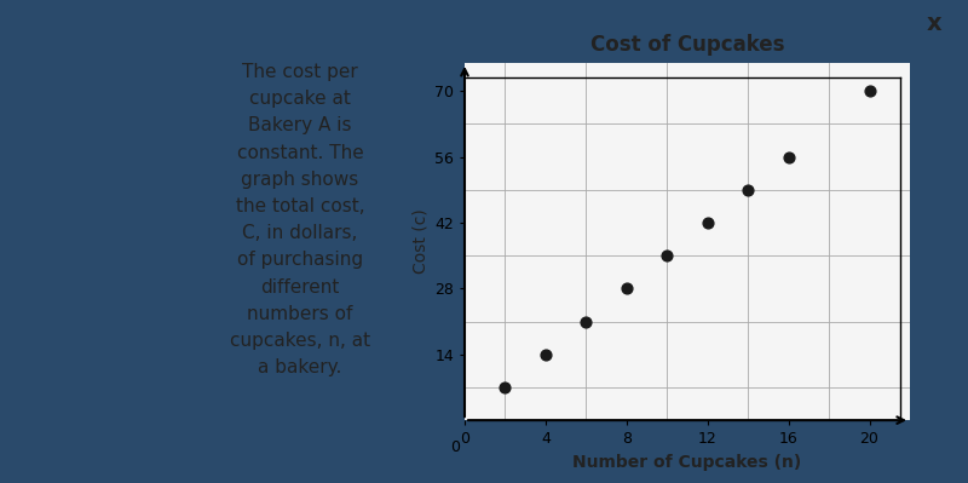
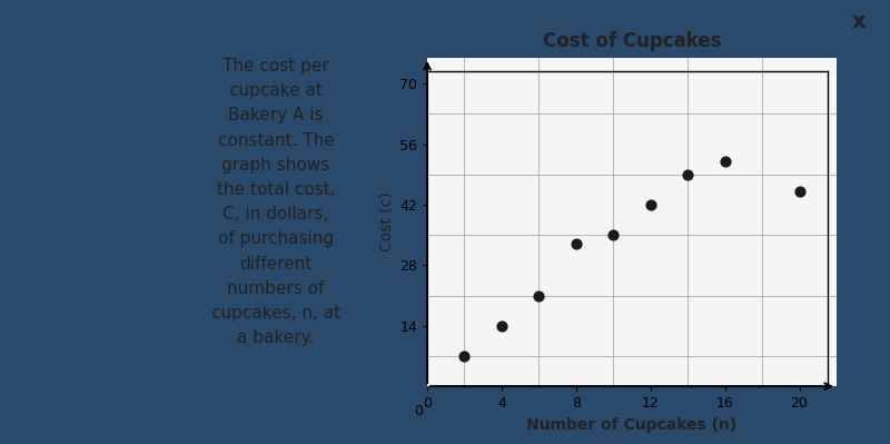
8: 28 -> 33
16: 56 -> 52
20: 70 -> 45
